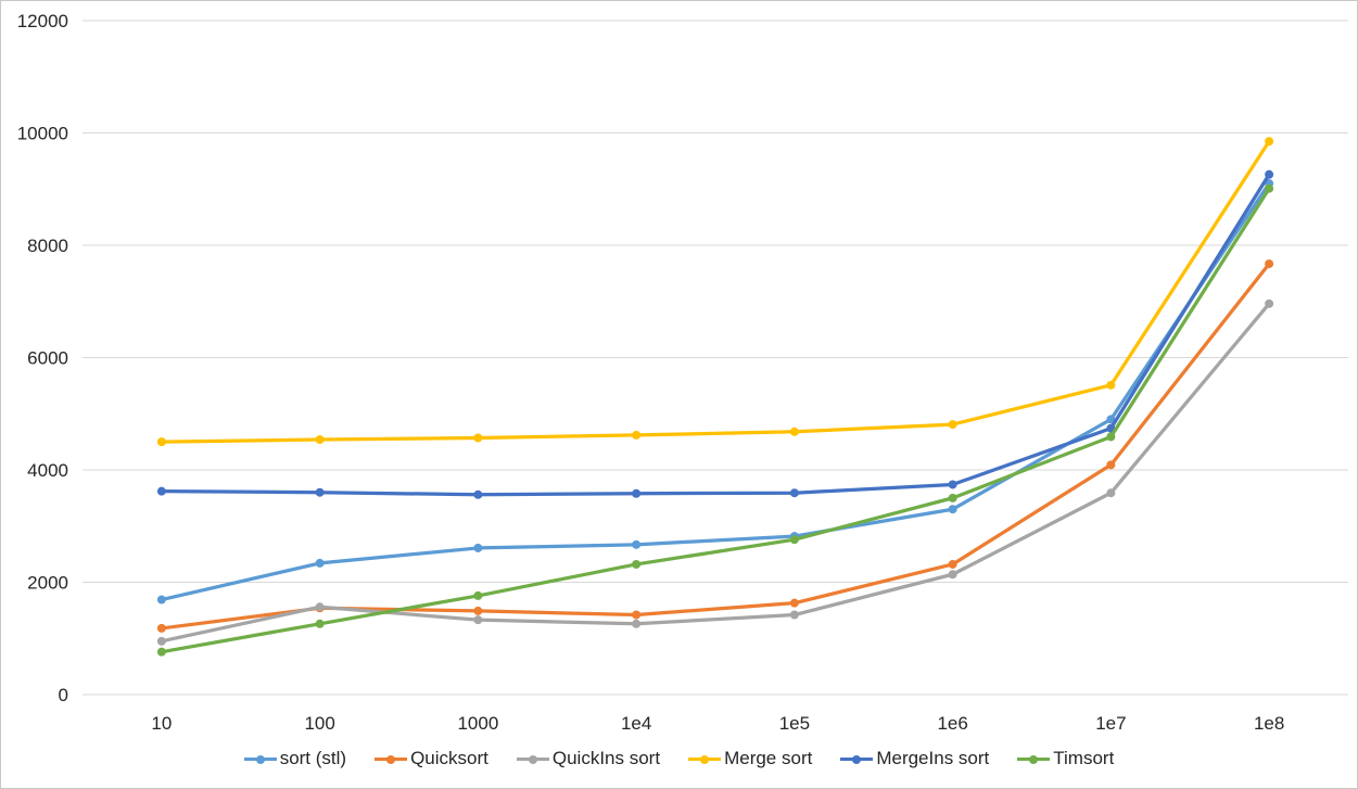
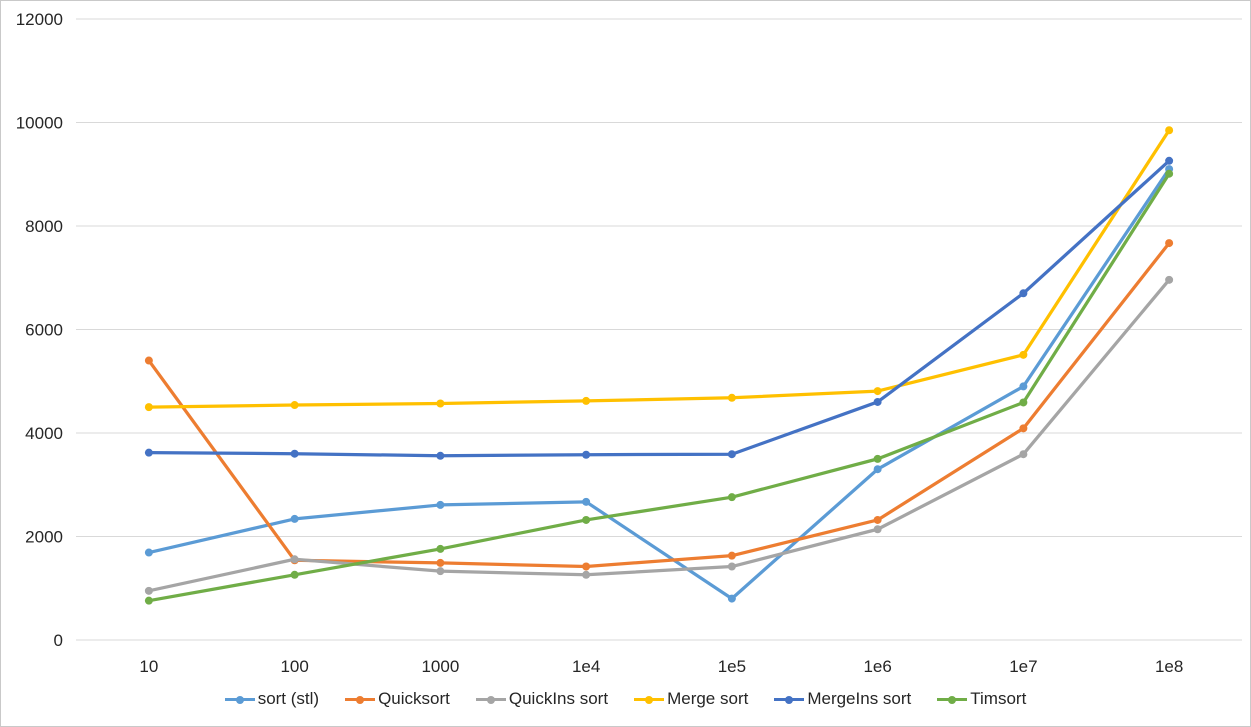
Quicksort/10: 1200 -> 5400
sort (stl)/1e5: 2800 -> 800
MergeIns sort/1e6: 3700 -> 4600
MergeIns sort/1e7: 4700 -> 6700
